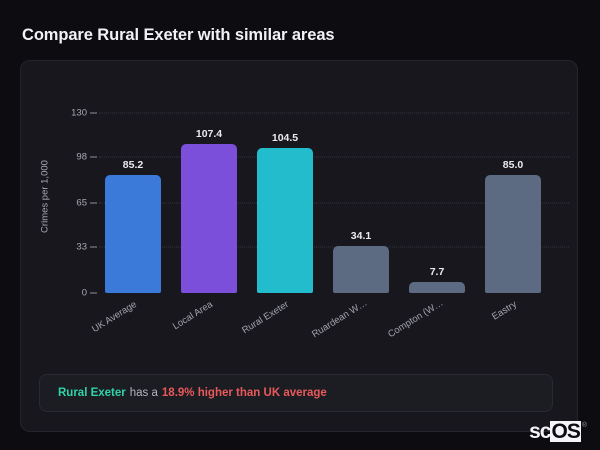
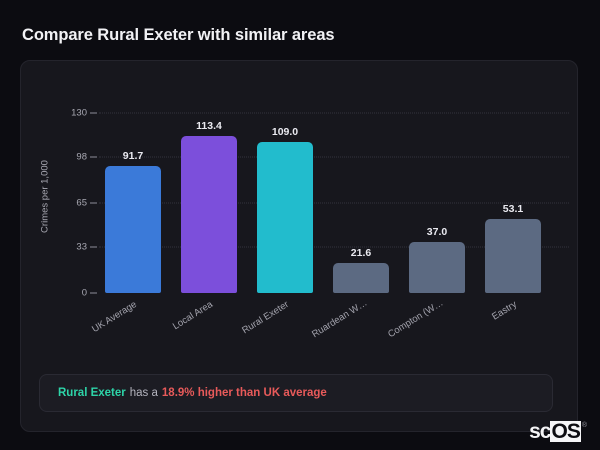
UK Average: 85.2 -> 91.7
Local Area: 107.4 -> 113.4
Rural Exeter: 104.5 -> 109.0
Ruardean W…: 34.1 -> 21.6
Compton (W…: 7.7 -> 37.0
Eastry: 85.0 -> 53.1
